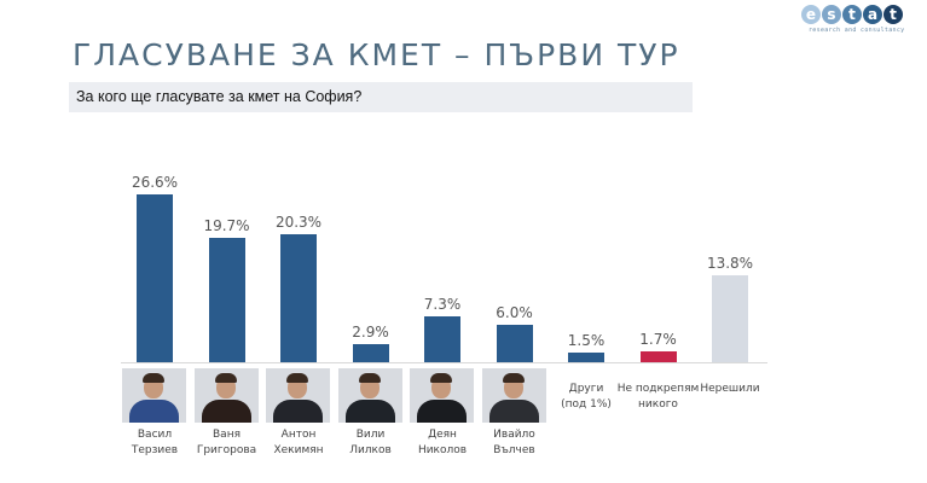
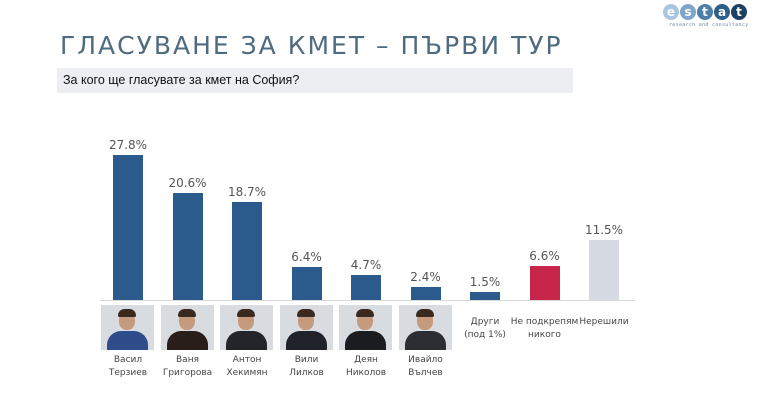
Васил Терзиев: 26.6% -> 27.8%
Ваня Григорова: 19.7% -> 20.6%
Антон Хекимян: 20.3% -> 18.7%
Вили Лилков: 2.9% -> 6.4%
Деян Николов: 7.3% -> 4.7%
Ивайло Вълчев: 6.0% -> 2.4%
Не подкрепям никого: 1.7% -> 6.6%
Нерешили: 13.8% -> 11.5%
